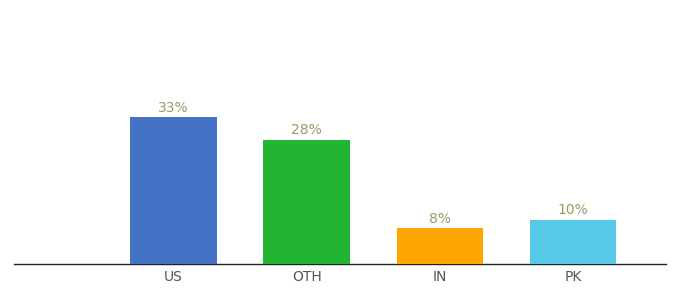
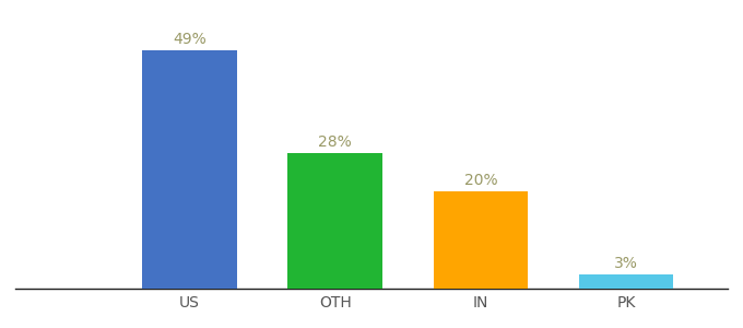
US: 33% -> 49%
IN: 8% -> 20%
PK: 10% -> 3%
